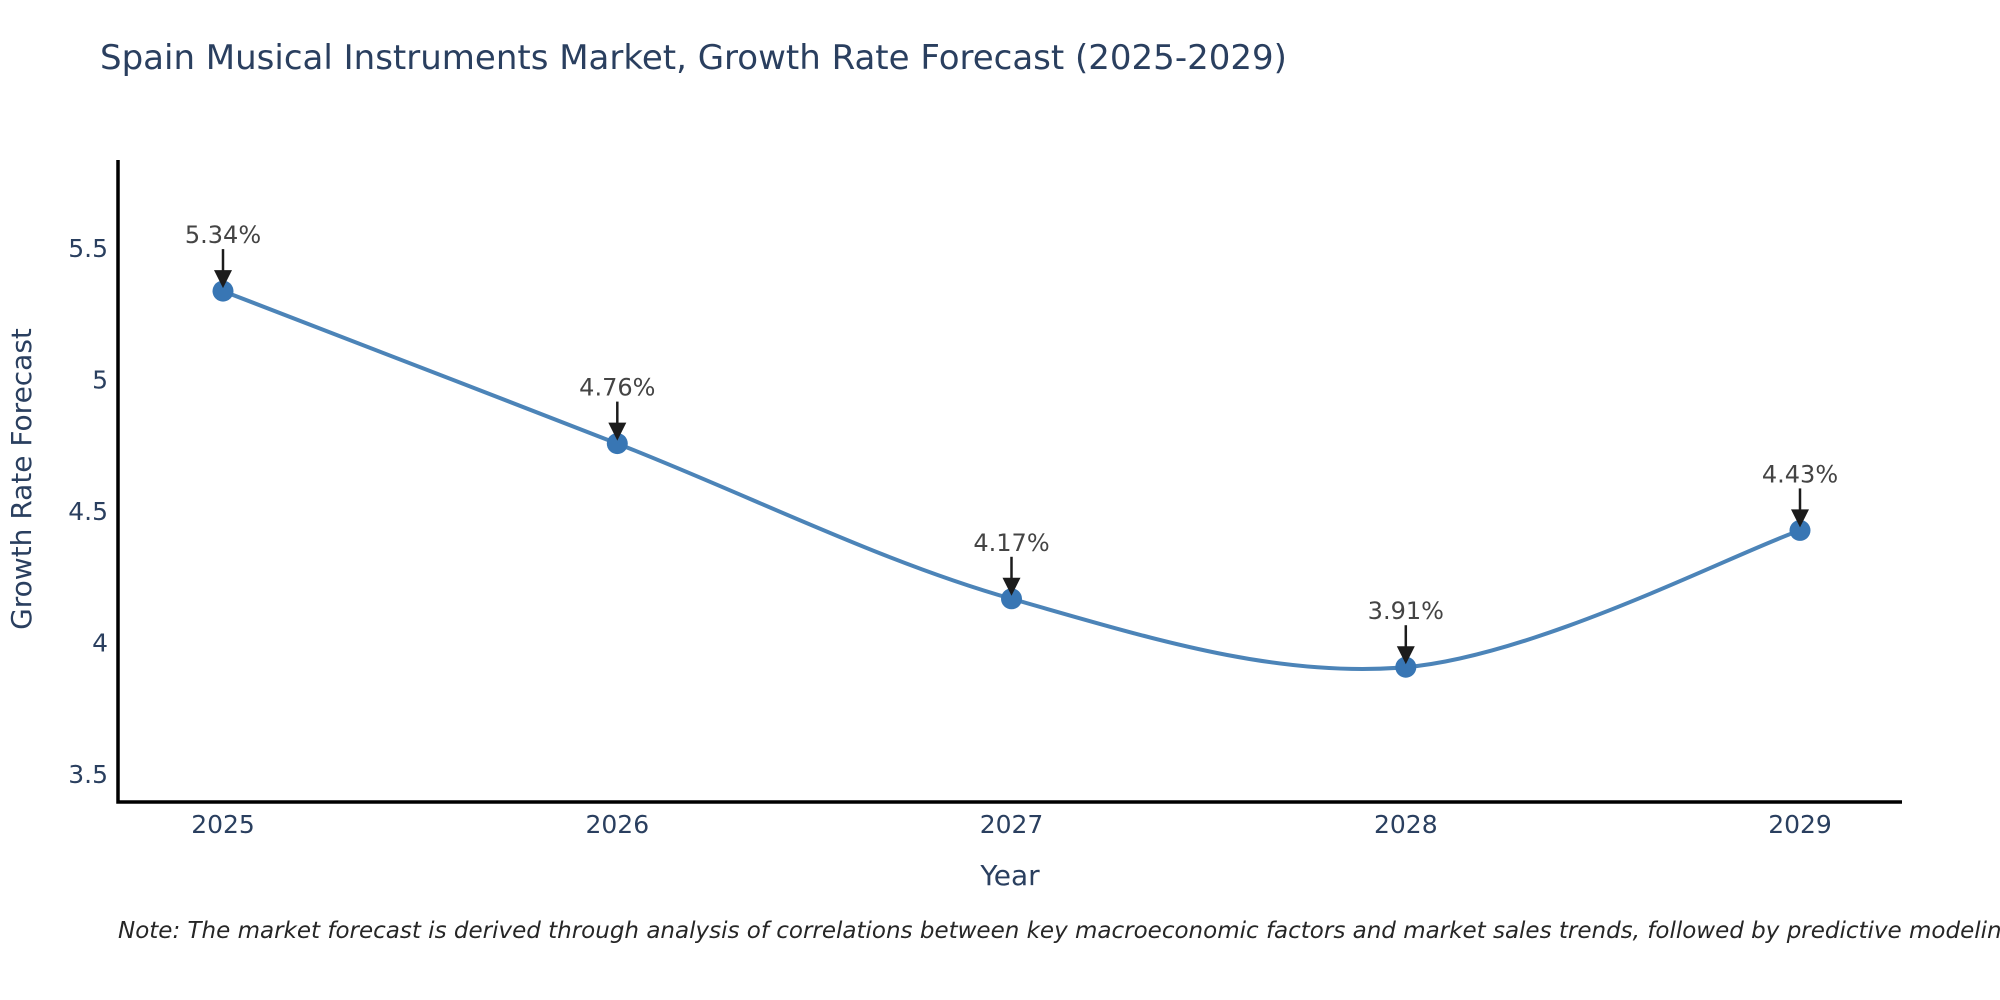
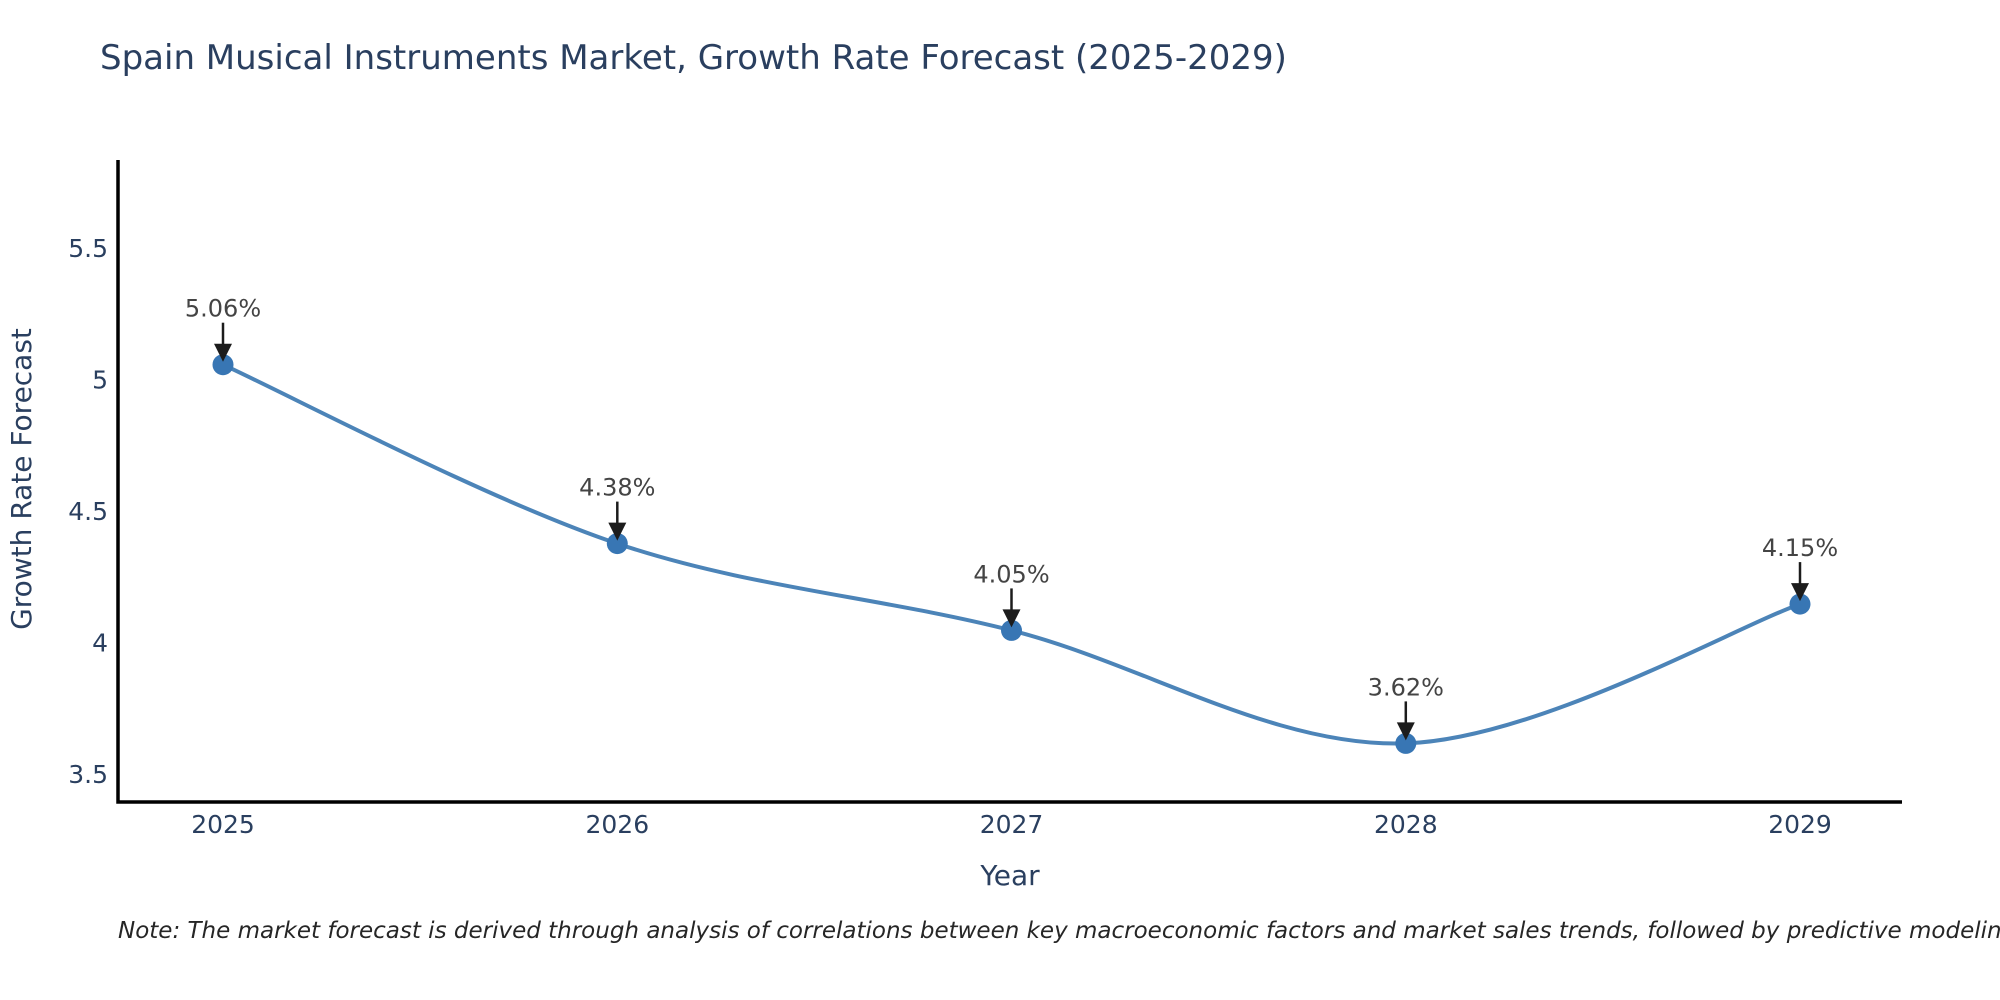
2025: 5.34% -> 5.06%
2026: 4.76% -> 4.38%
2027: 4.17% -> 4.05%
2028: 3.91% -> 3.62%
2029: 4.43% -> 4.15%
